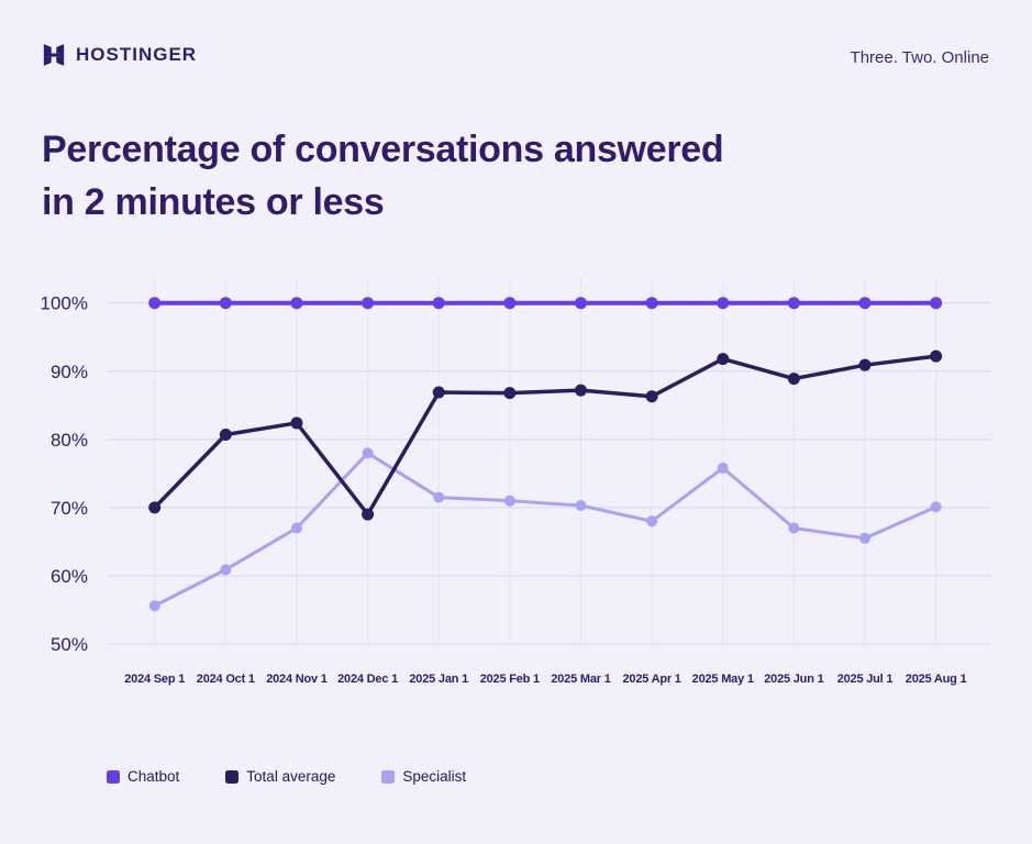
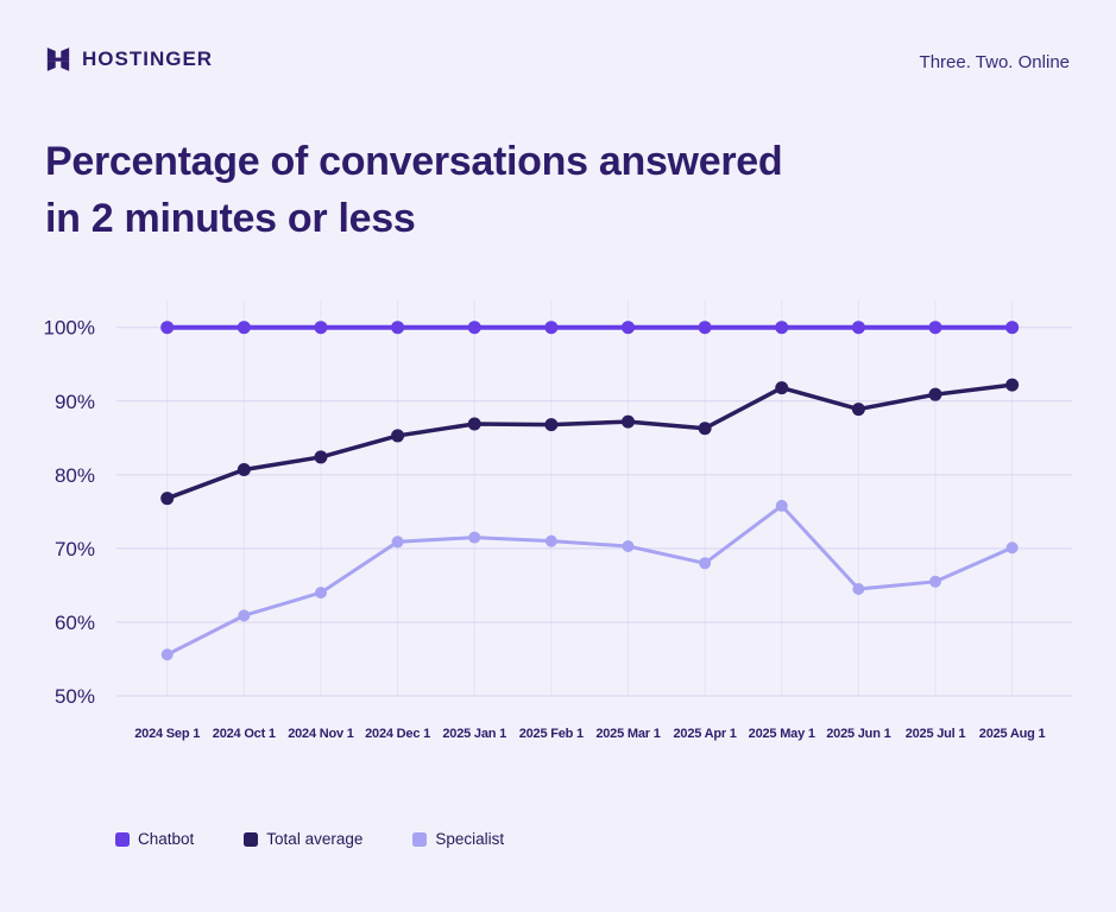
Total average/2024 Sep 1: 70% -> 77%
Specialist/2024 Nov 1: 67% -> 64%
Total average/2024 Dec 1: 69% -> 85%
Specialist/2024 Dec 1: 78% -> 71%
Specialist/2025 Jun 1: 67% -> 64%
